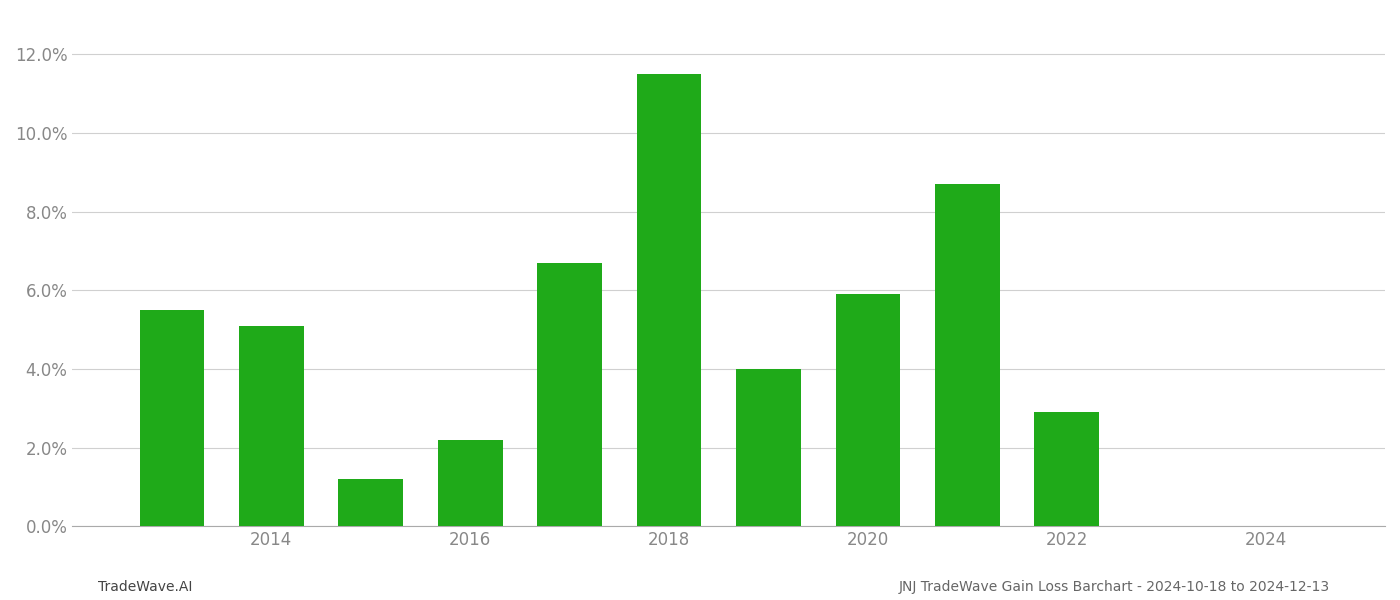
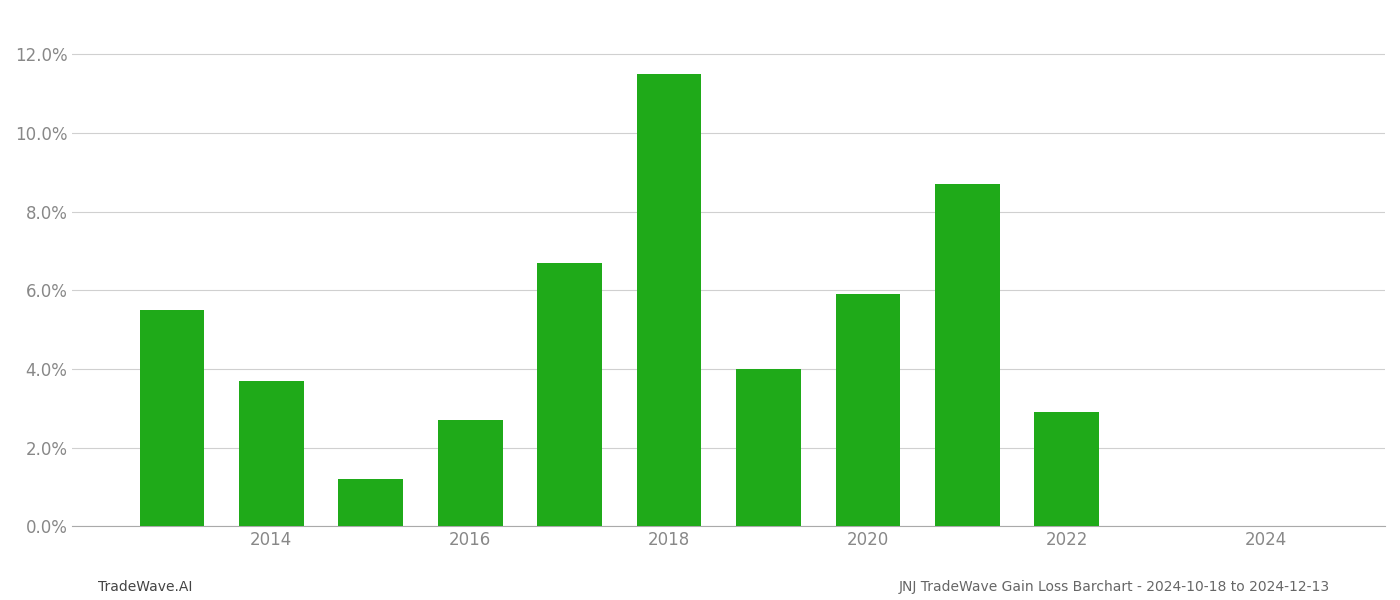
2014: 5.1% -> 3.7%
2016: 2.2% -> 2.7%
